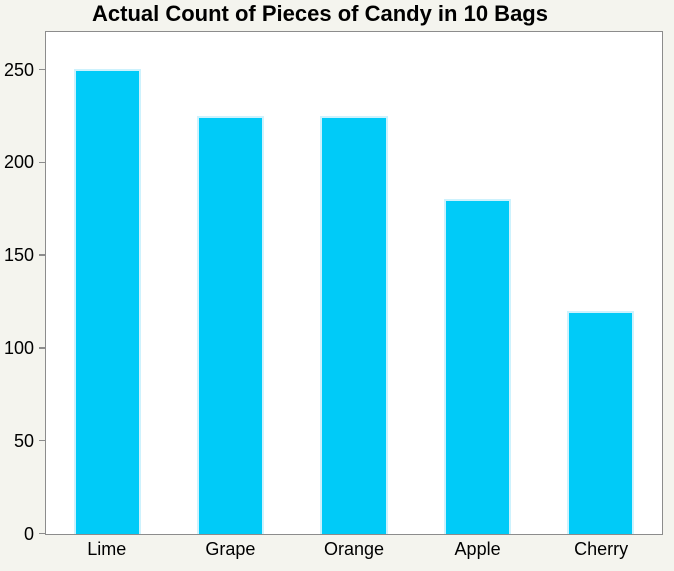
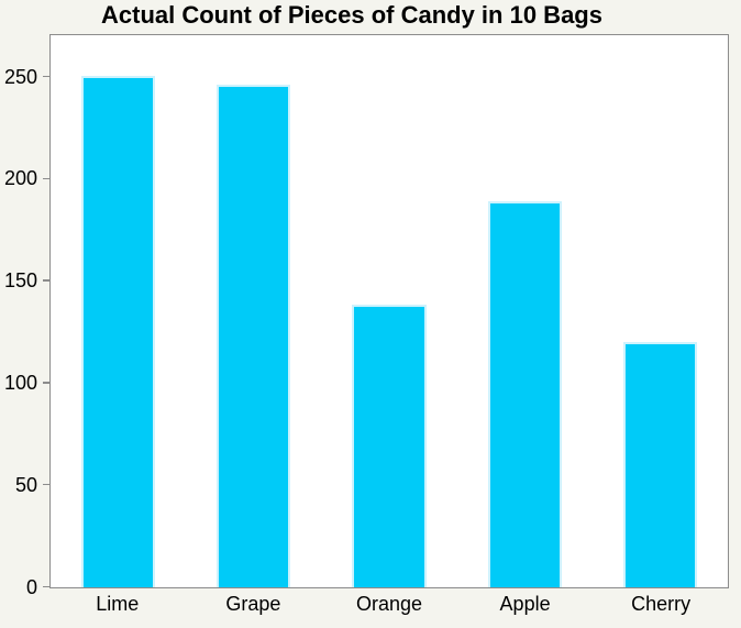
Grape: 225 -> 246
Orange: 225 -> 138
Apple: 180 -> 189
